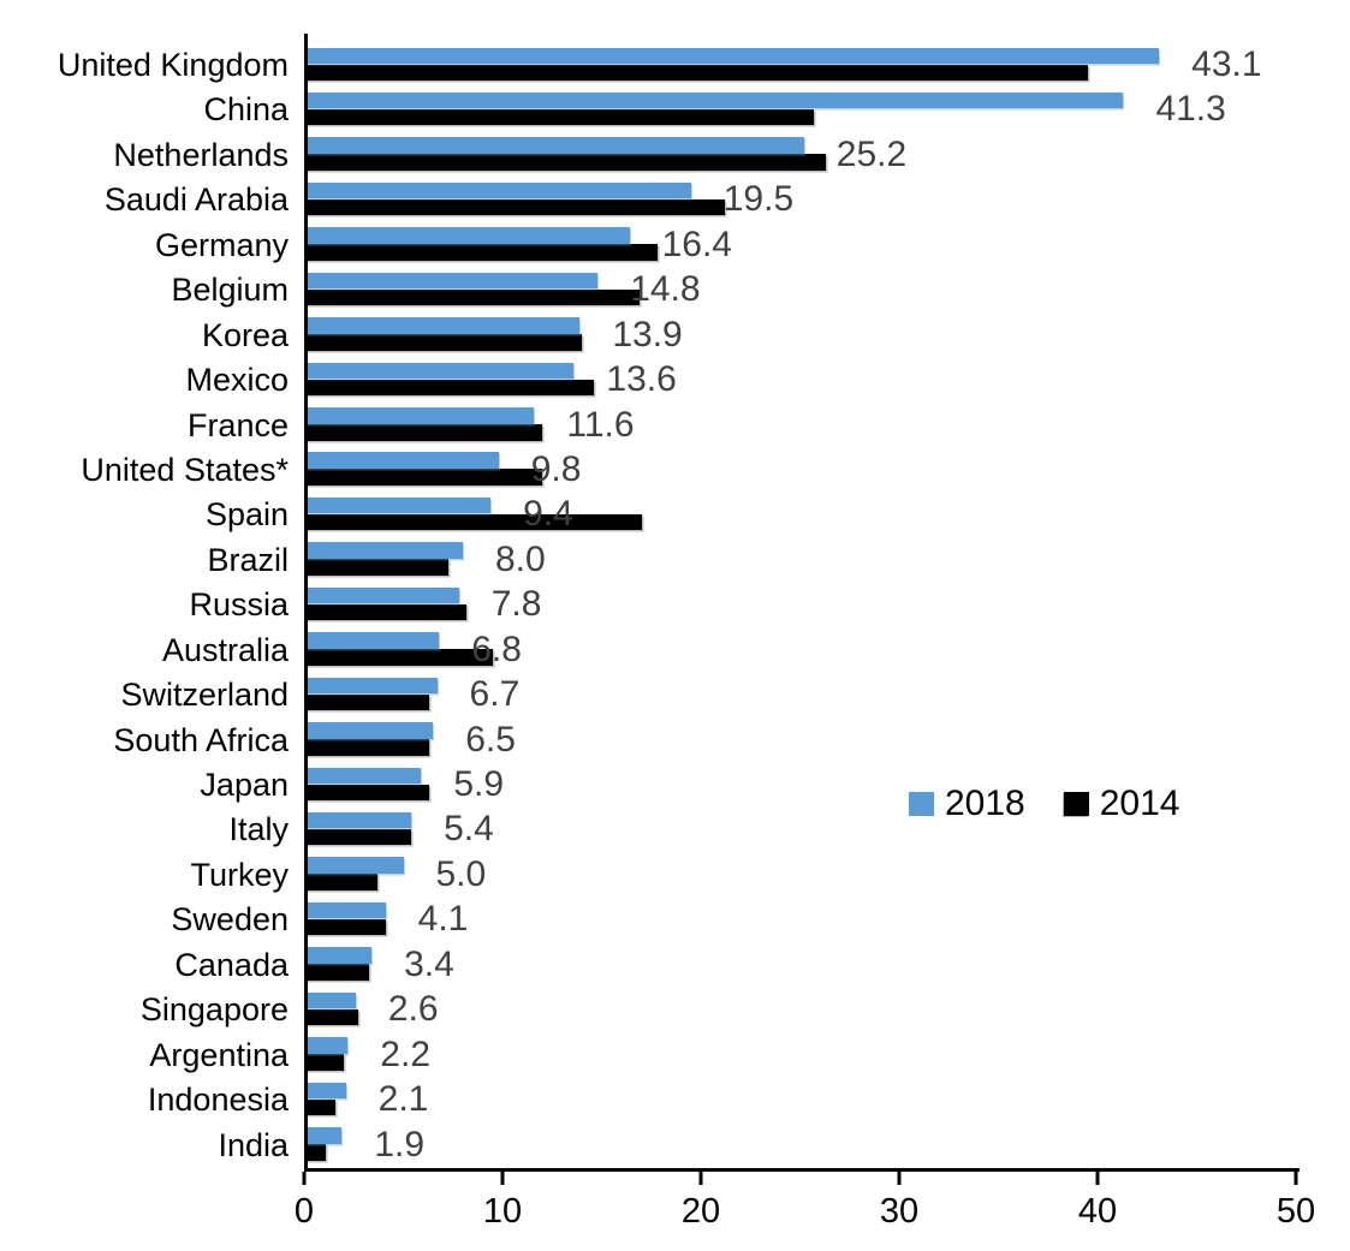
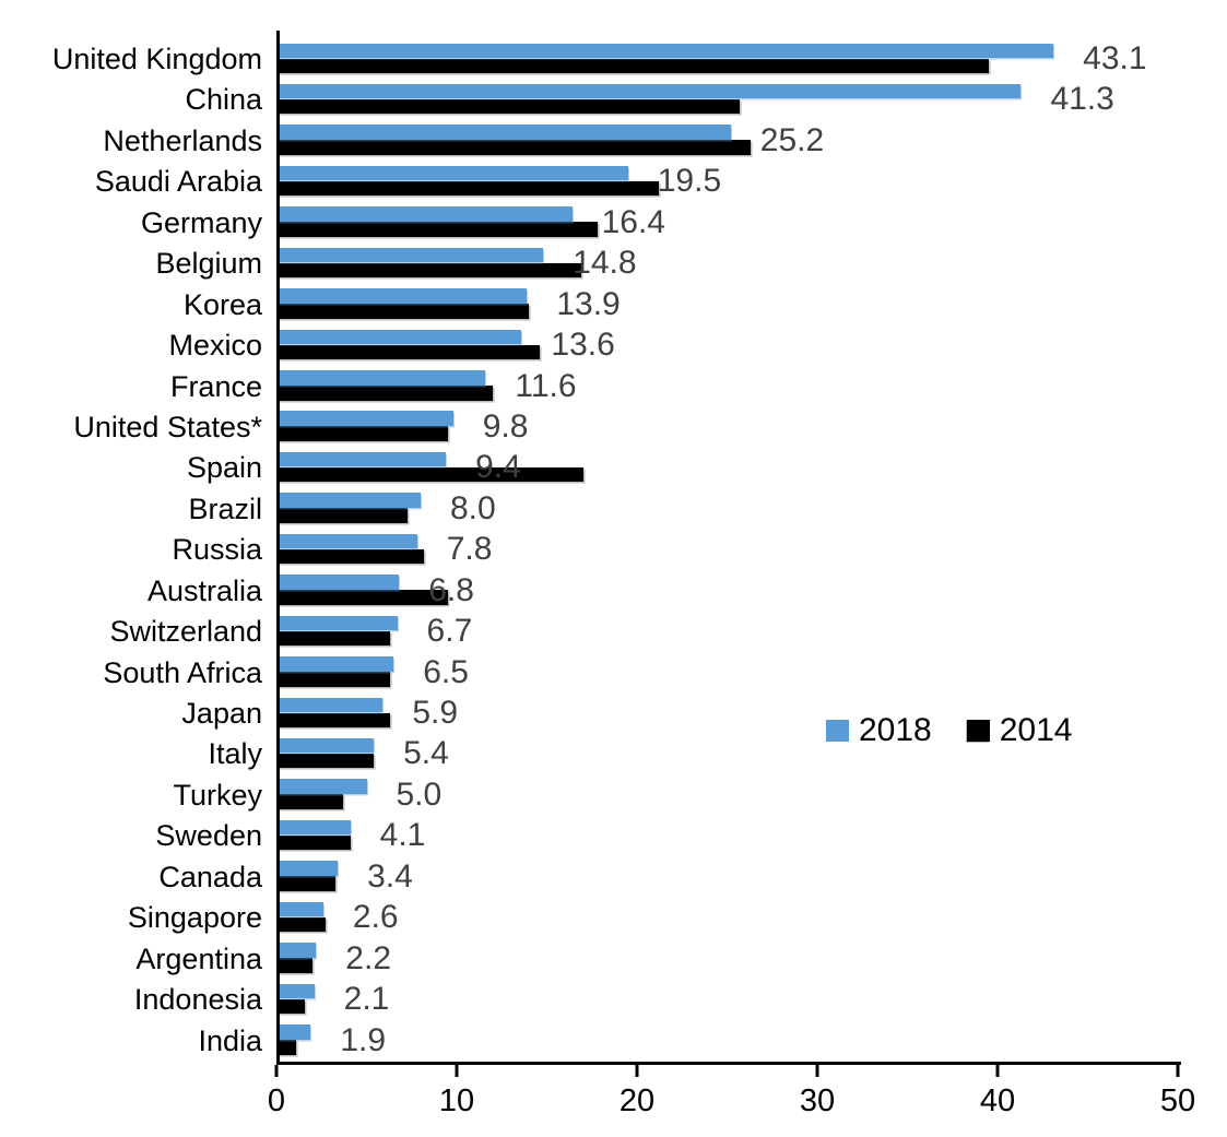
2014/United States*: 12.0 -> 9.5
